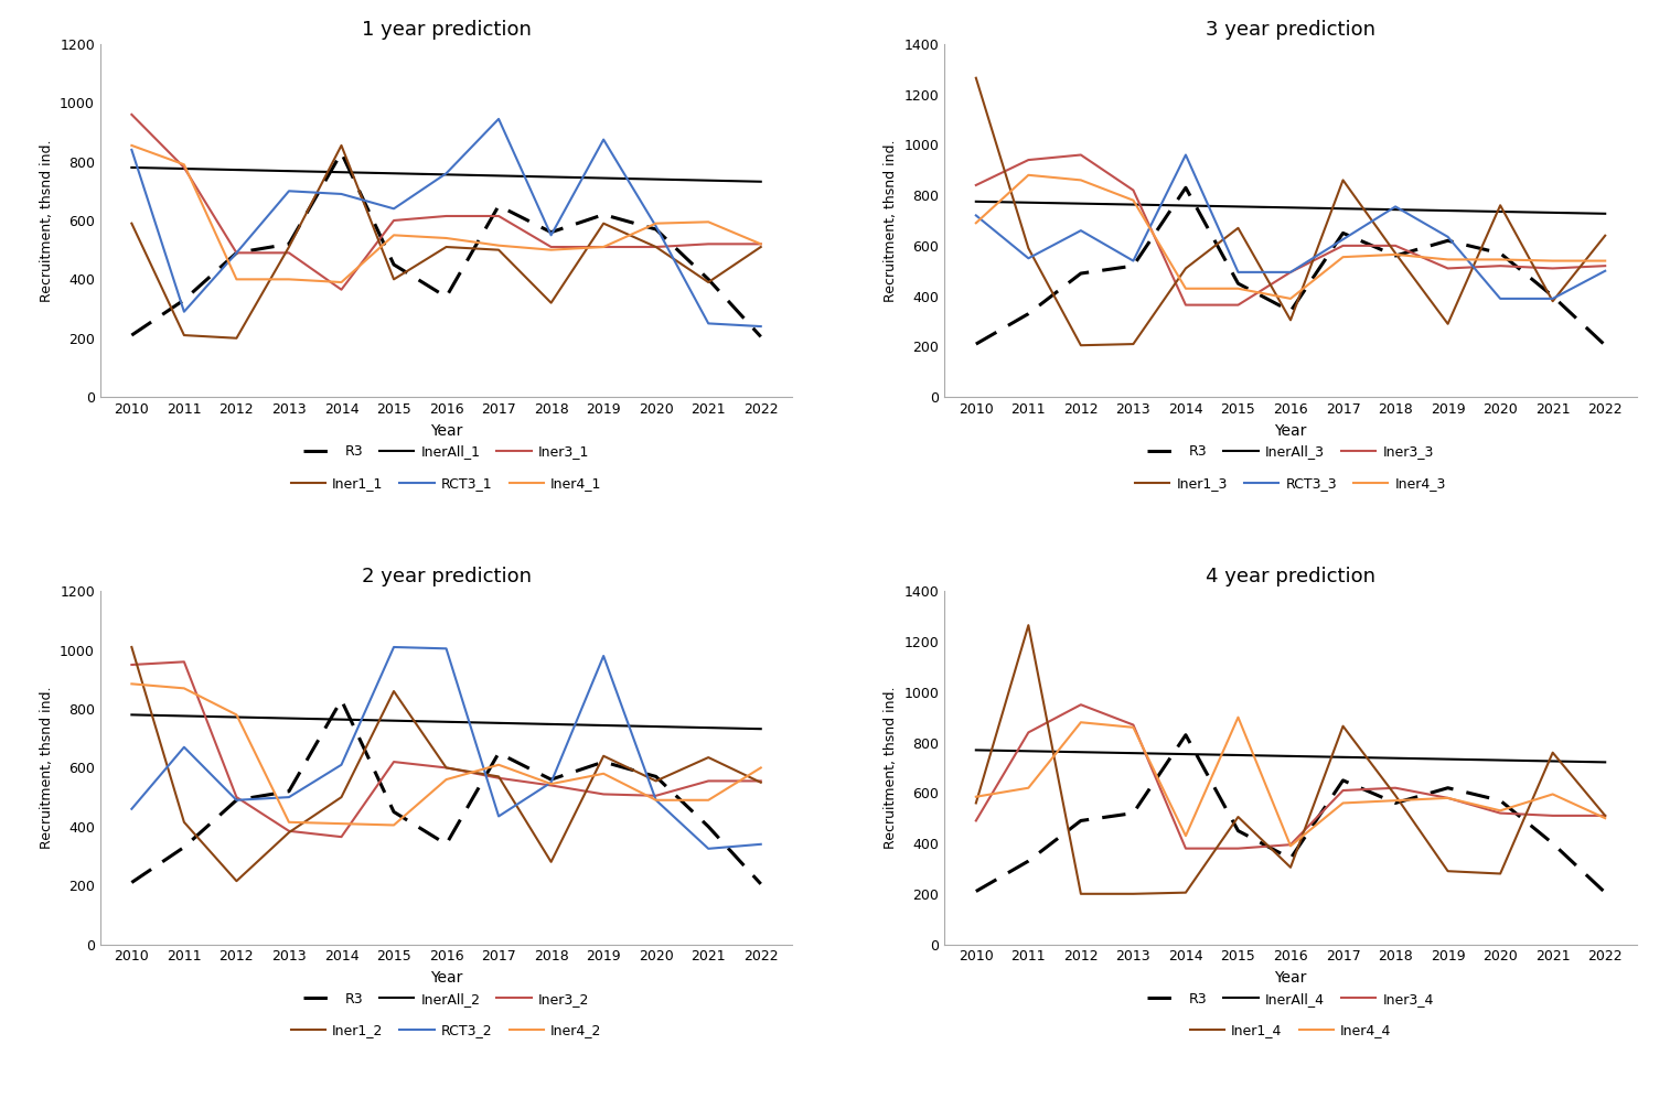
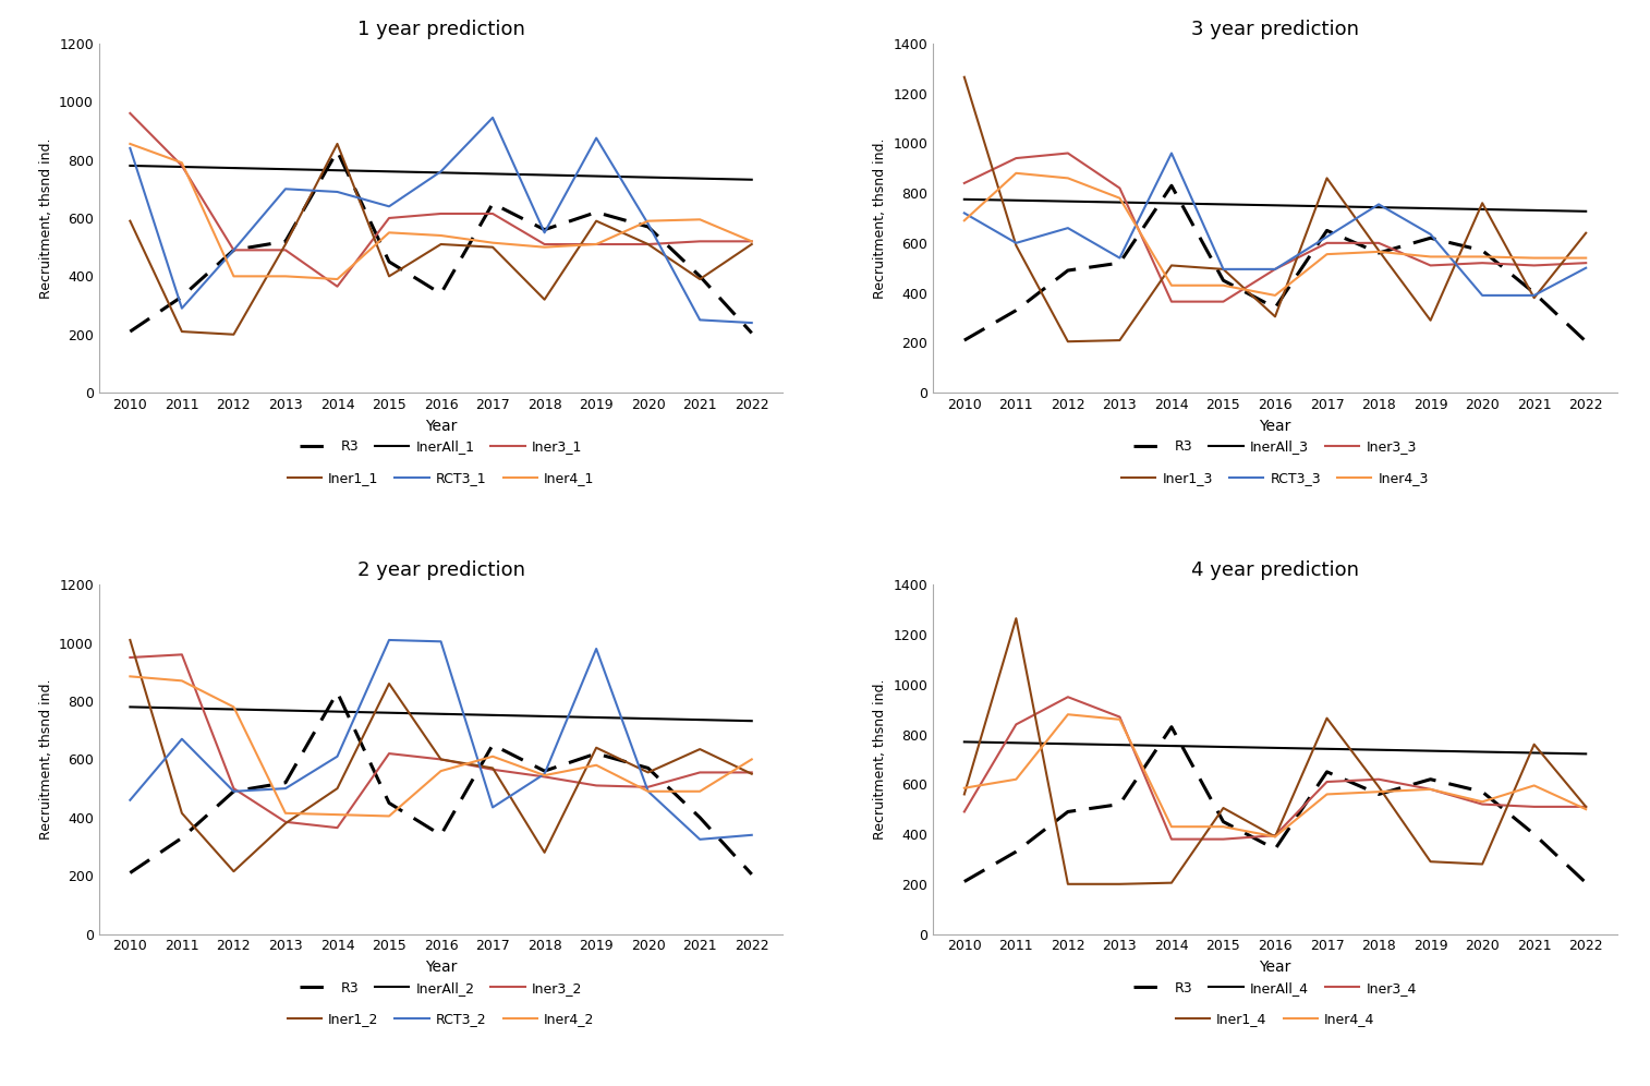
3 year prediction/RCT3_3/2011: 550 -> 600
3 year prediction/Iner1_3/2015: 670 -> 495
4 year prediction/Iner4_4/2015: 900 -> 430
4 year prediction/Iner1_4/2016: 305 -> 390
